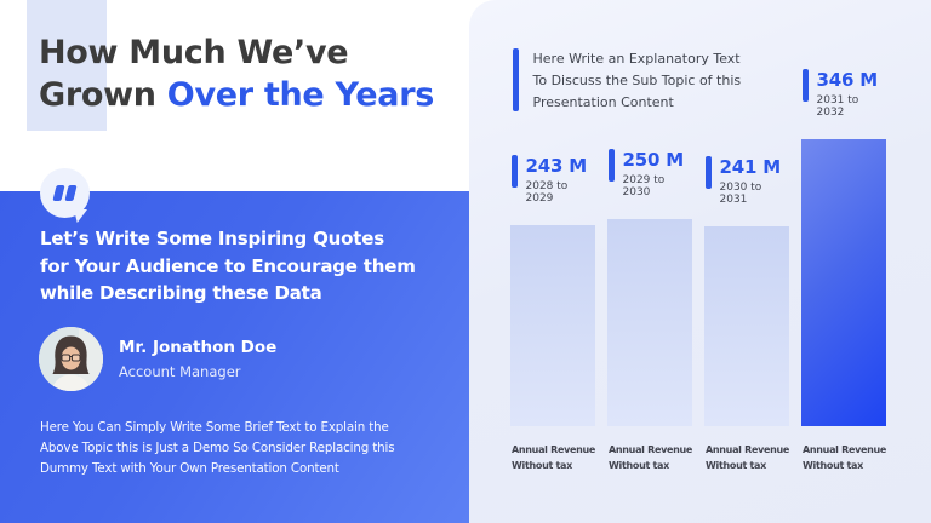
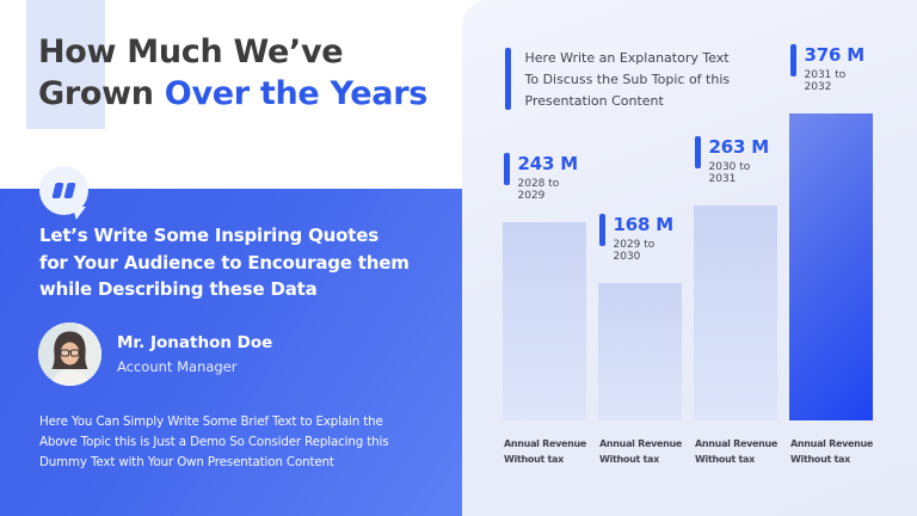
2029 to 2030: 250 -> 168
2030 to 2031: 241 -> 263
2031 to 2032: 346 -> 376
